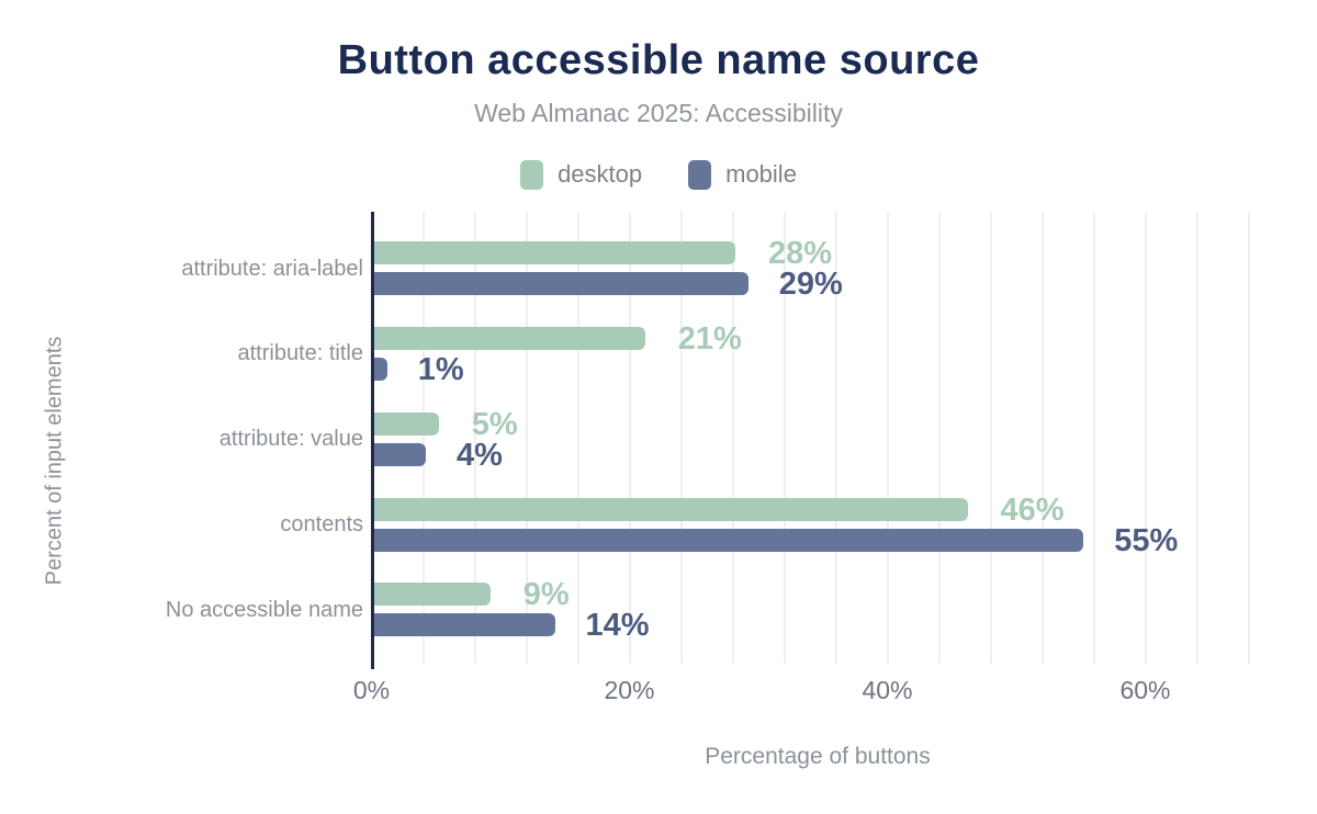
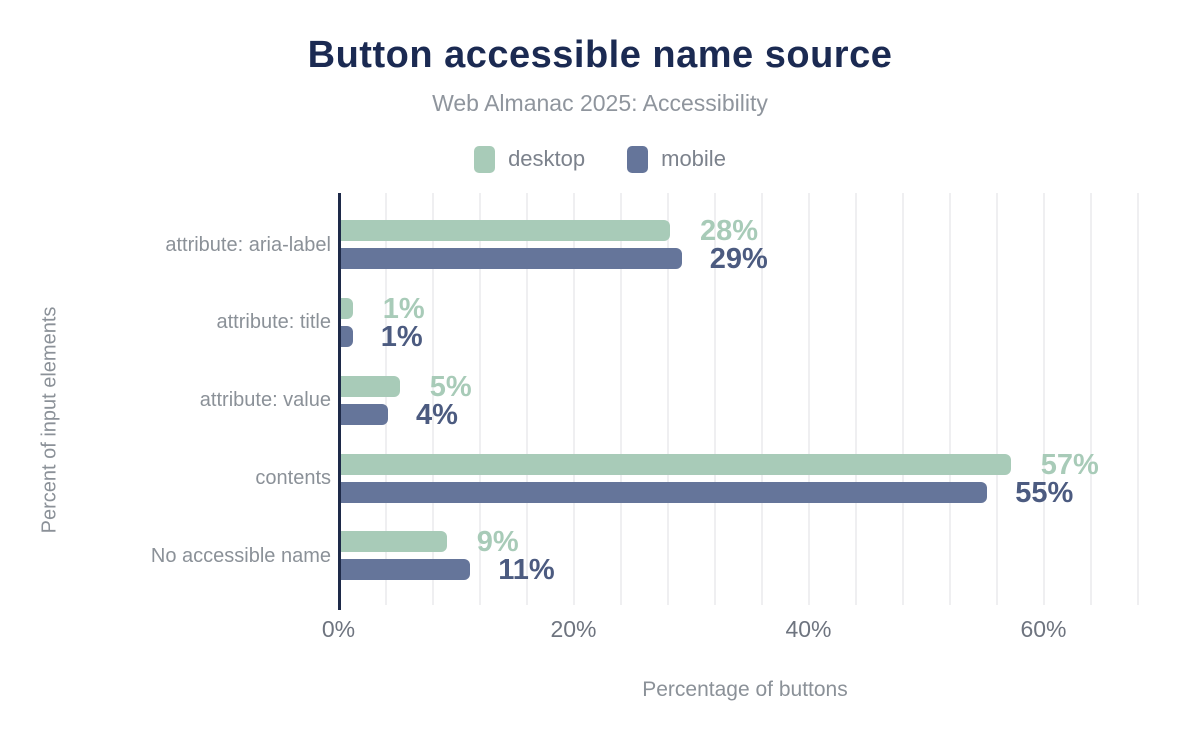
desktop/attribute: title: 21% -> 1%
desktop/contents: 46% -> 57%
mobile/No accessible name: 14% -> 11%
